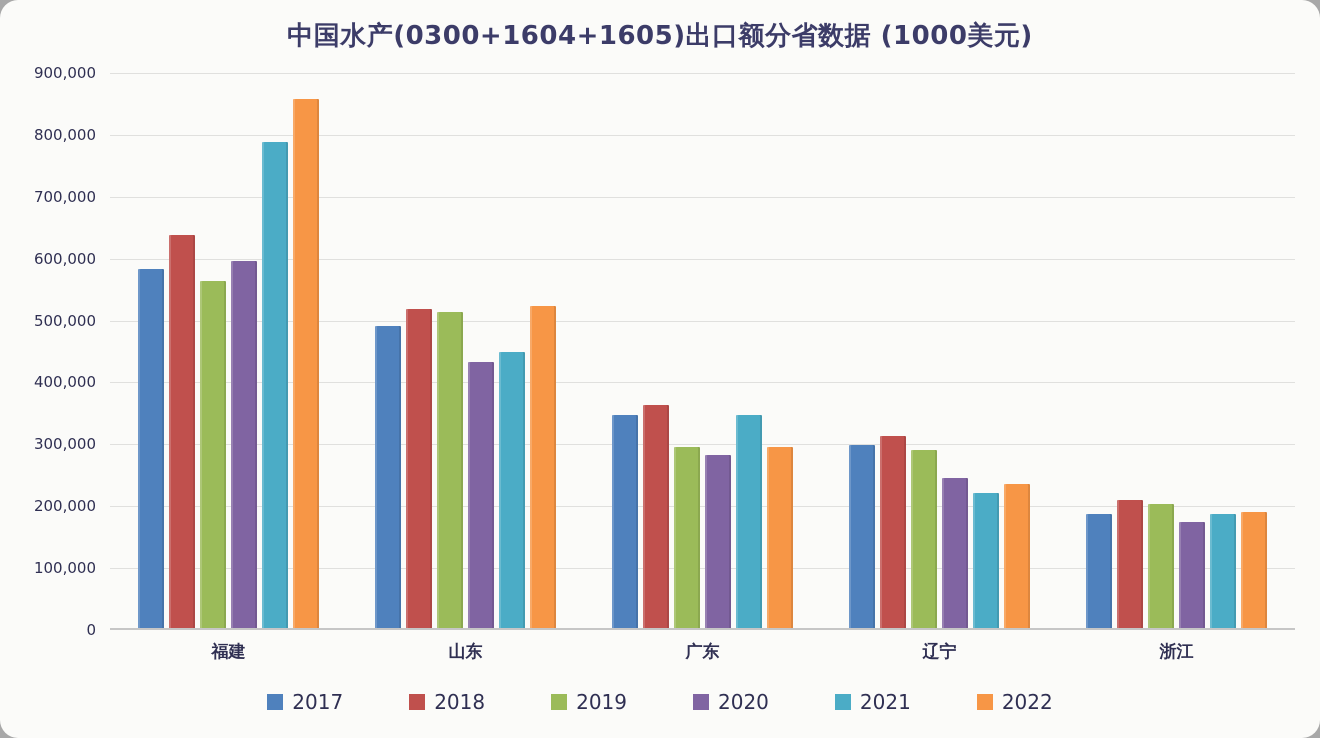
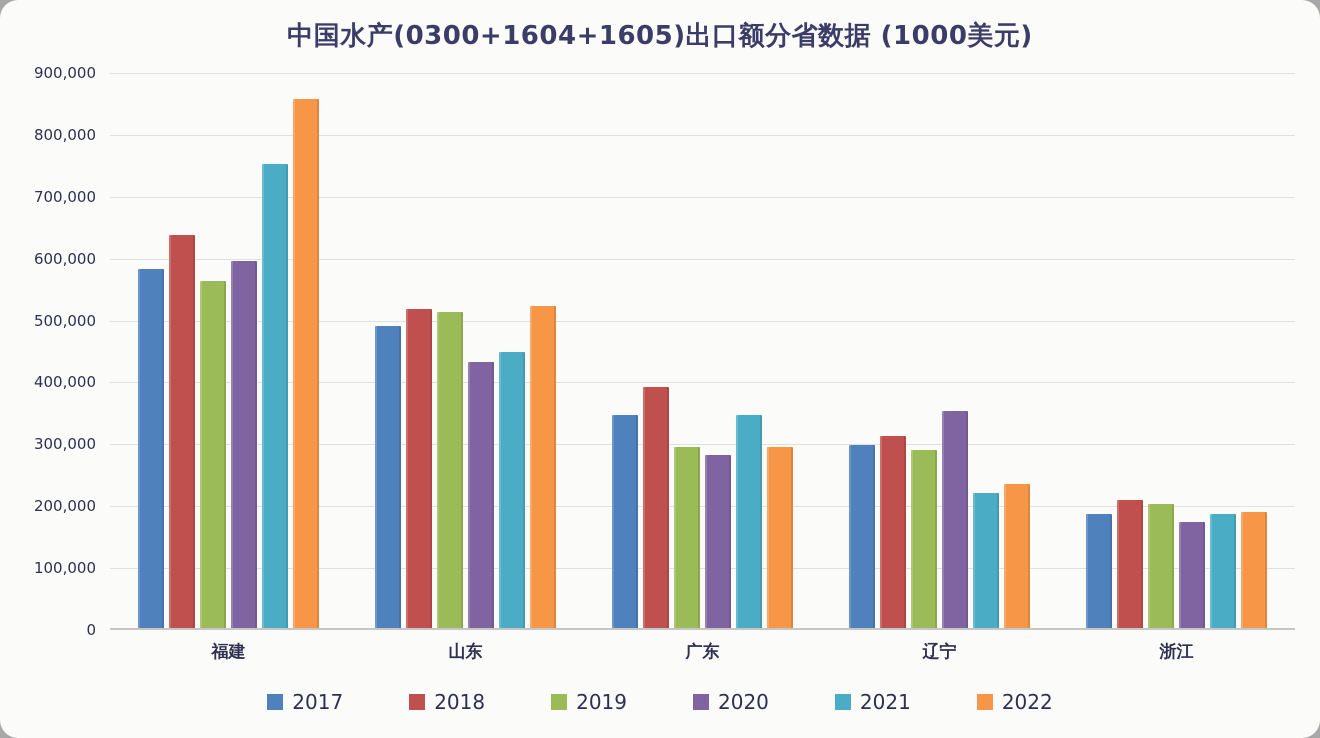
2021/福建: 780000 -> 750000
2018/广东: 360000 -> 390000
2020/辽宁: 240000 -> 350000
